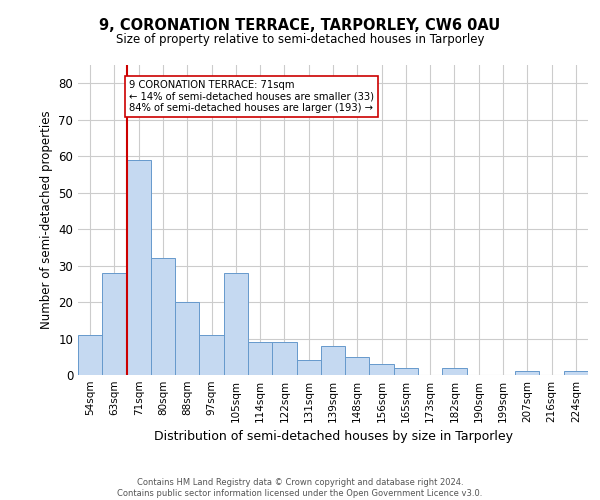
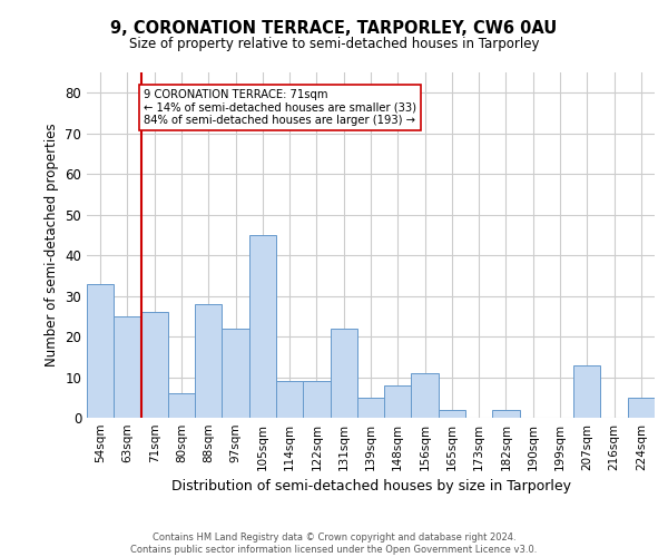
54sqm: 11 -> 33
63sqm: 28 -> 25
71sqm: 59 -> 26
80sqm: 32 -> 6
88sqm: 20 -> 28
97sqm: 11 -> 22
105sqm: 28 -> 45
131sqm: 4 -> 22
139sqm: 8 -> 5
148sqm: 5 -> 8
156sqm: 3 -> 11
207sqm: 1 -> 13
224sqm: 1 -> 5
